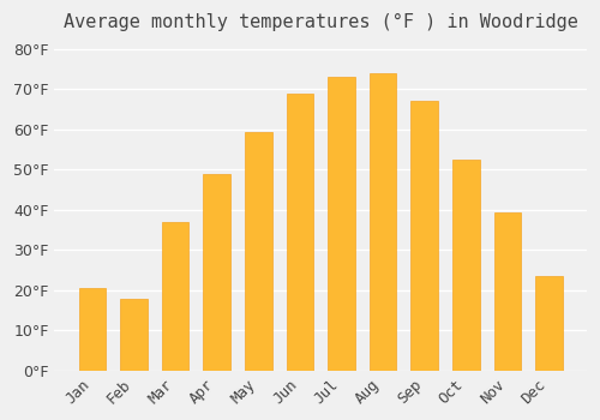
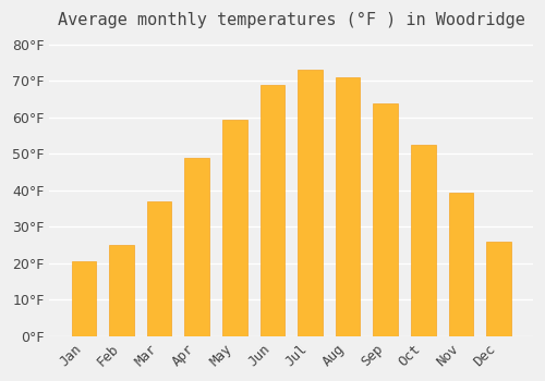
Feb: 18.0°F -> 25.0°F
Aug: 74.0°F -> 71.0°F
Sep: 67.0°F -> 64.0°F
Dec: 23.5°F -> 26.0°F
